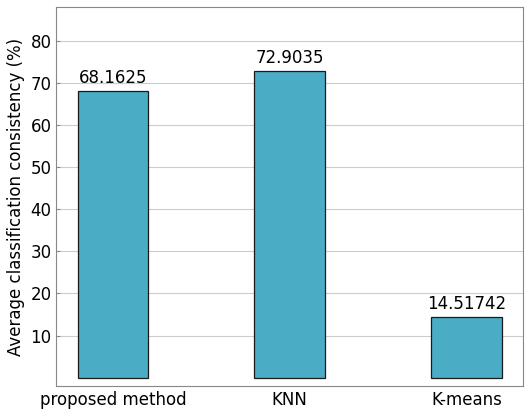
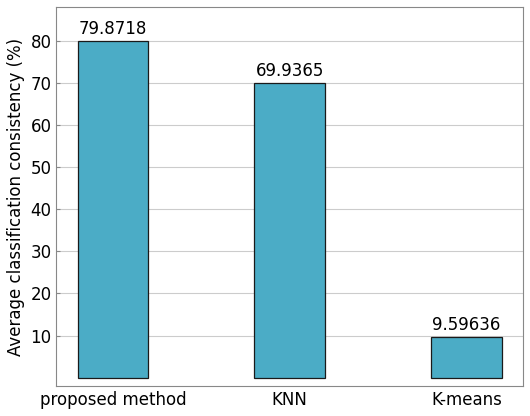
proposed method: 68.1625 -> 79.8718
KNN: 72.9035 -> 69.9365
K-means: 14.51742 -> 9.59636
